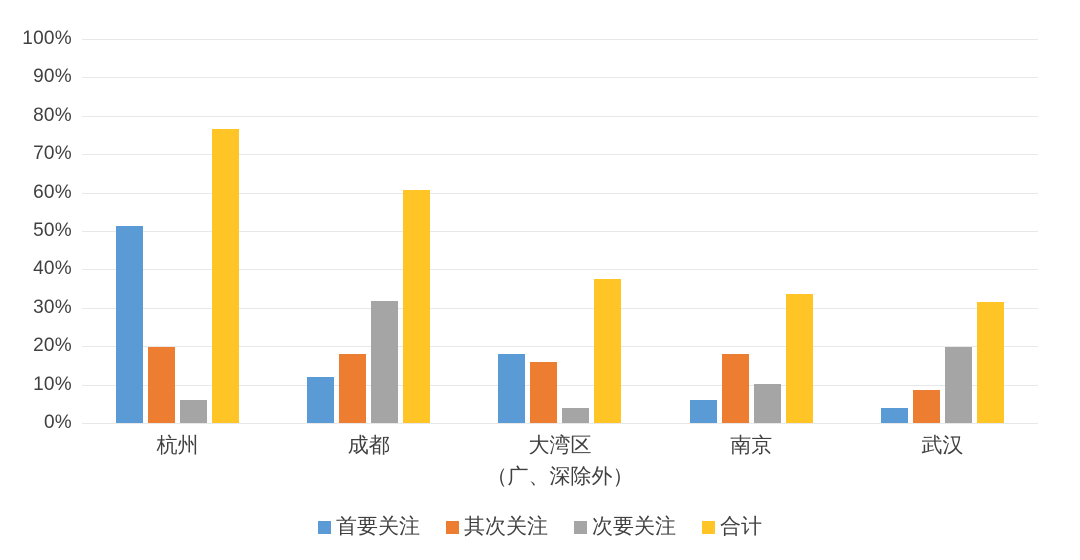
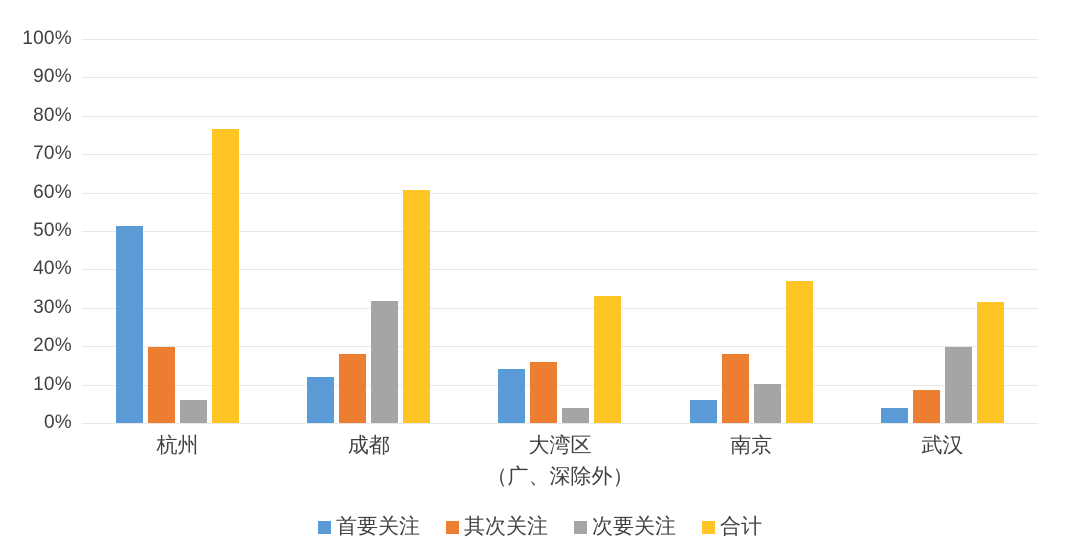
首要关注/大湾区: 18% -> 14%
合计/大湾区: 38% -> 33%
合计/南京: 34% -> 37%
